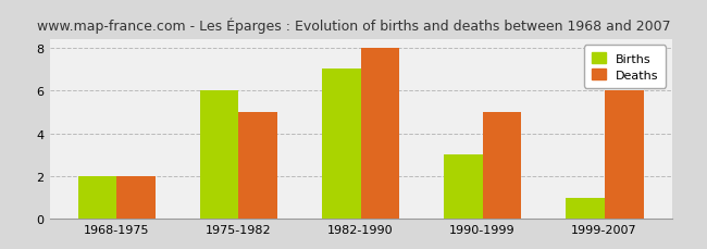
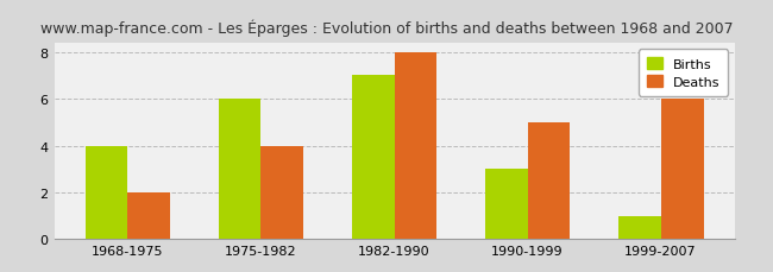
Births/1968-1975: 2 -> 4
Deaths/1975-1982: 5 -> 4
